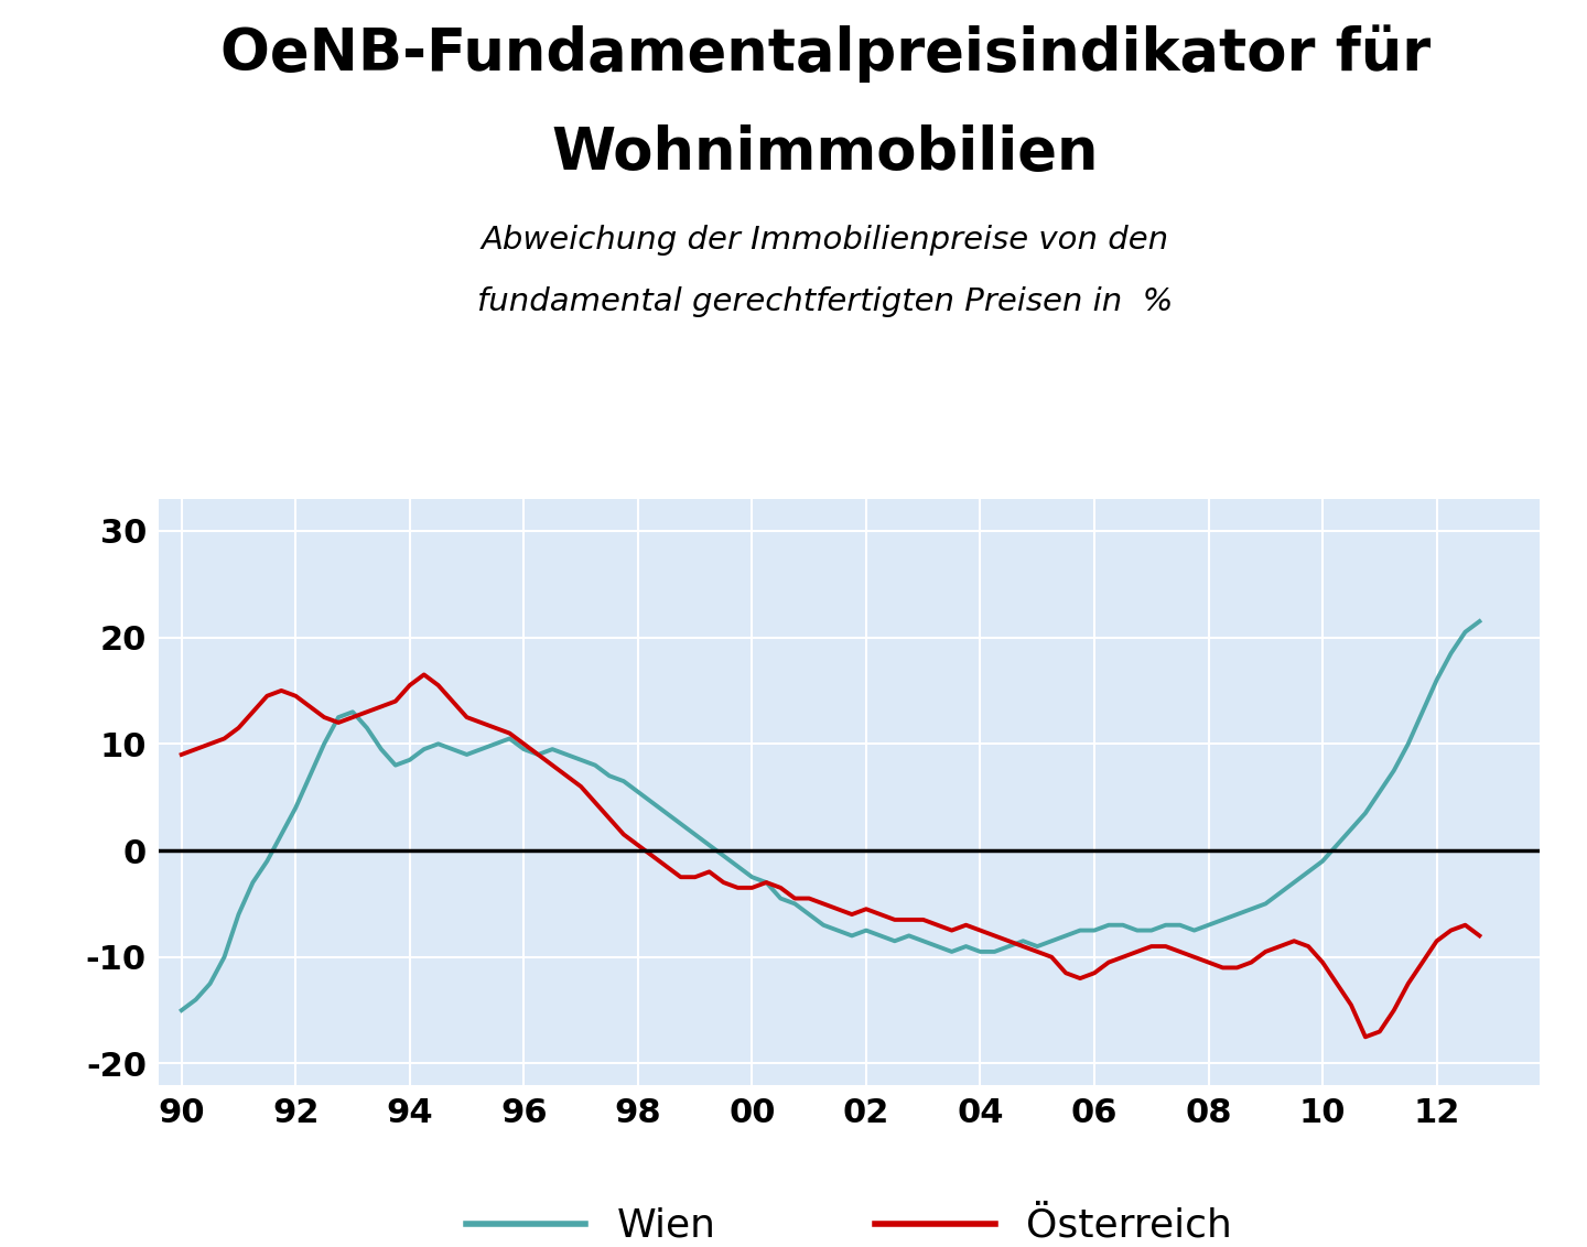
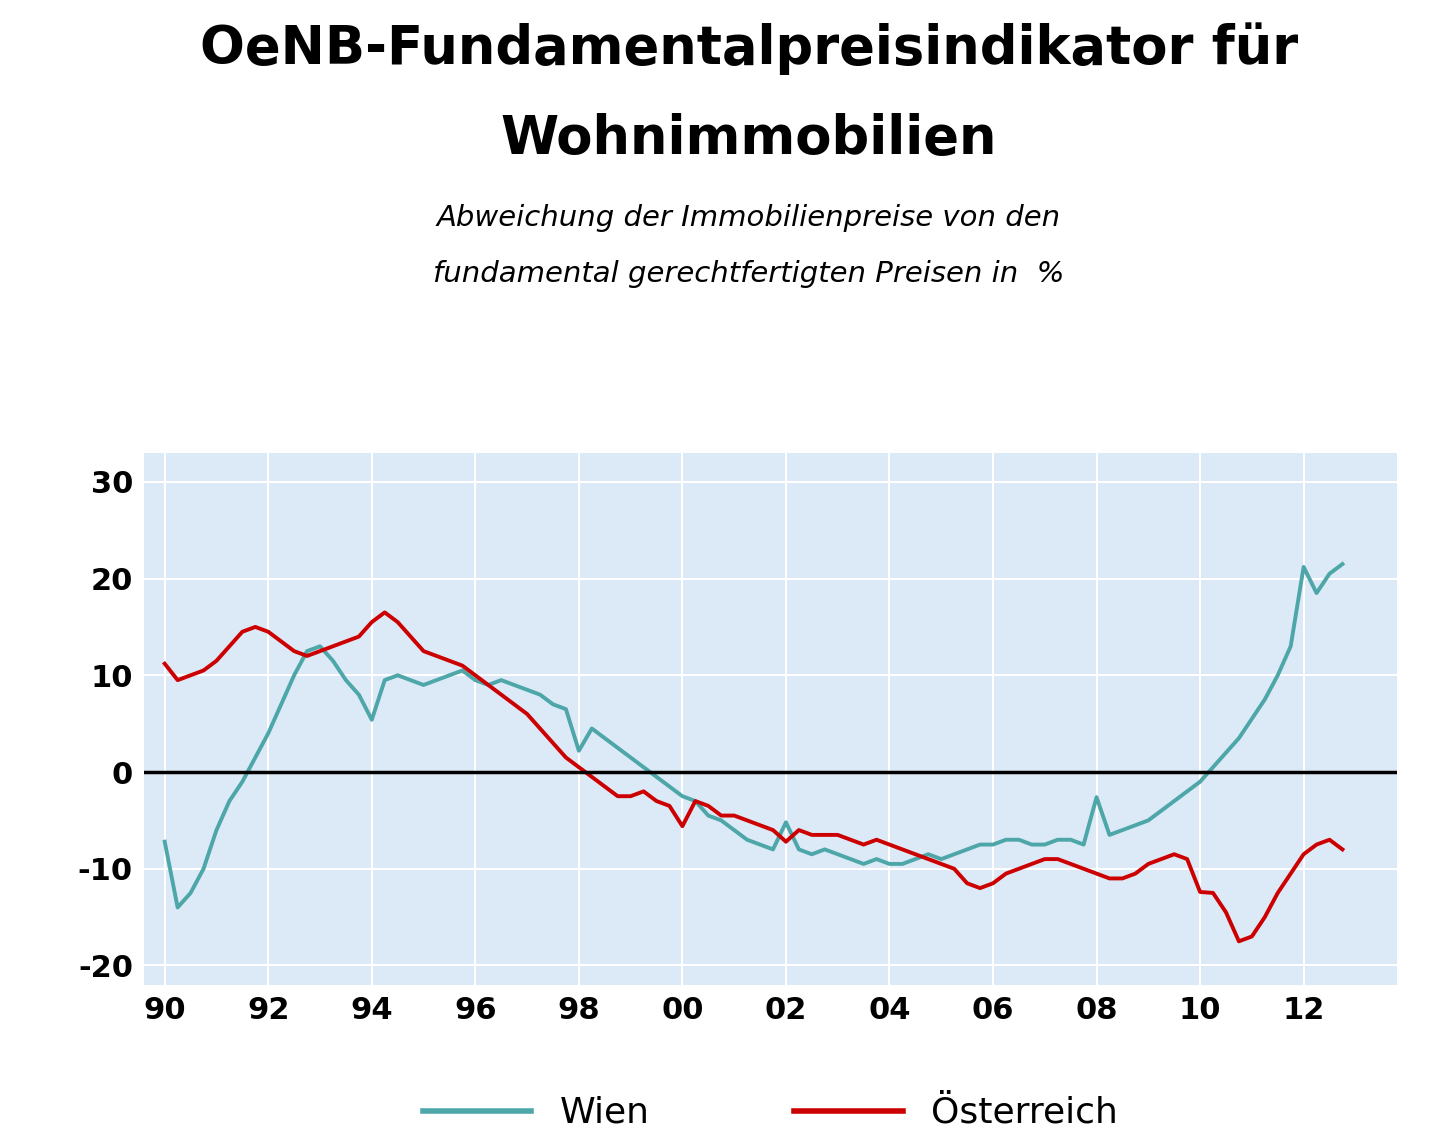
Wien/90: -15.0 -> -7.2
Österreich/90: 9.0 -> 11.2
Wien/94: 8.5 -> 5.4
Wien/98: 5.5 -> 2.2
Österreich/00: -3.5 -> -5.6
Wien/02: -7.5 -> -5.2
Österreich/02: -5.5 -> -7.2
Wien/08: -7.0 -> -2.6
Österreich/10: -10.5 -> -12.4
Wien/12: 16.0 -> 21.2
